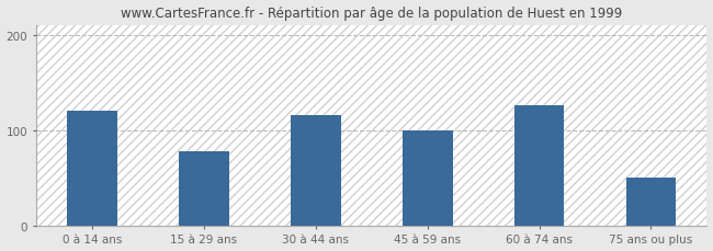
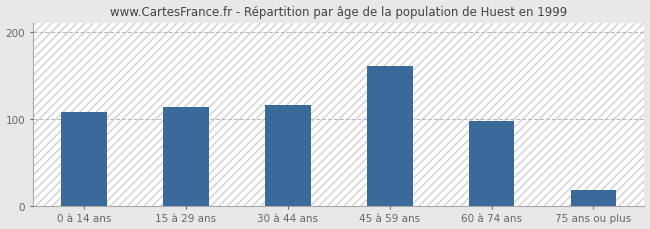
0 à 14 ans: 120 -> 108
15 à 29 ans: 78 -> 114
45 à 59 ans: 100 -> 160
60 à 74 ans: 126 -> 97
75 ans ou plus: 50 -> 18
